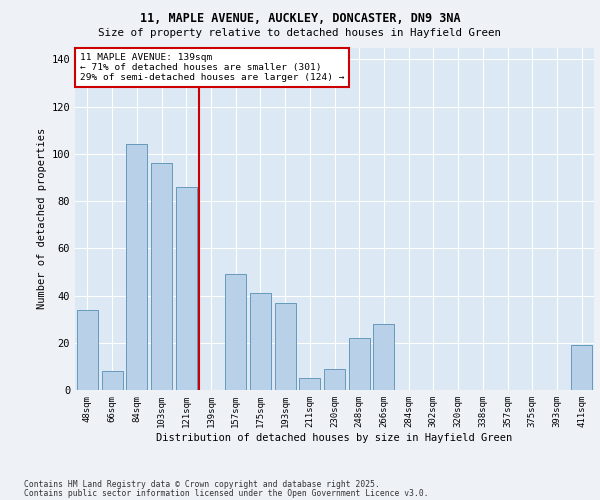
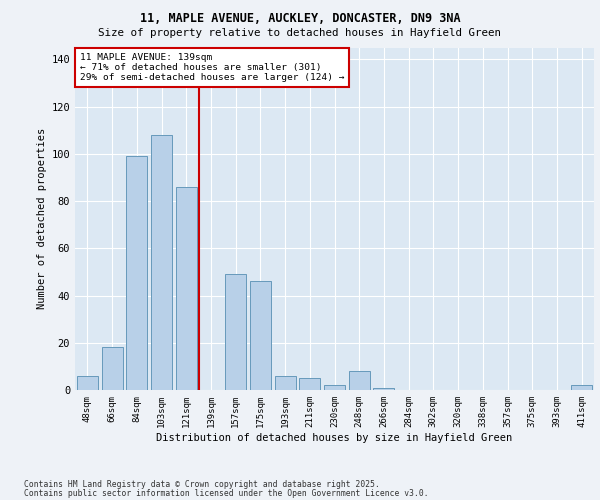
48sqm: 34 -> 6
66sqm: 8 -> 18
84sqm: 104 -> 99
103sqm: 96 -> 108
175sqm: 41 -> 46
193sqm: 37 -> 6
230sqm: 9 -> 2
248sqm: 22 -> 8
266sqm: 28 -> 1
411sqm: 19 -> 2
